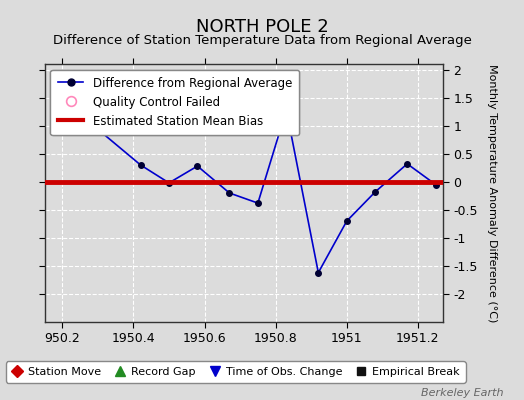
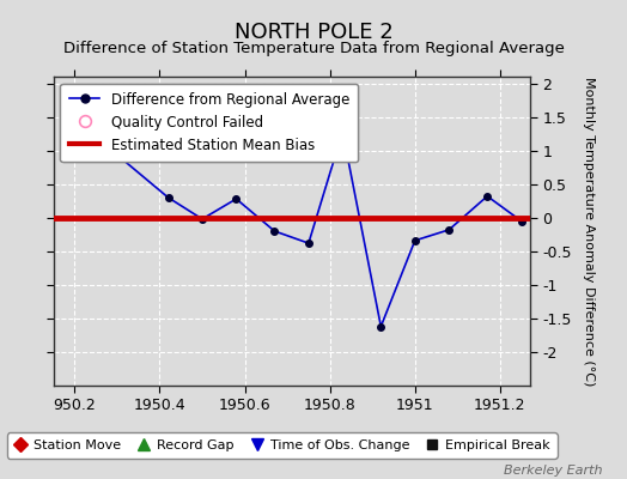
1951: -0.70 -> -0.34
